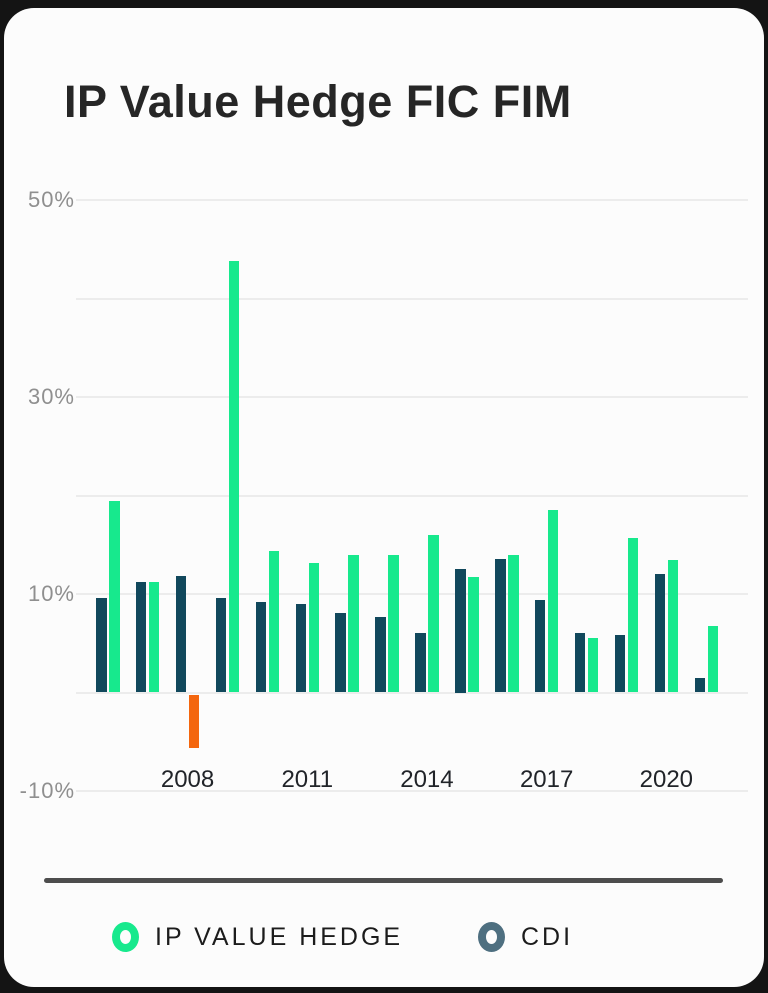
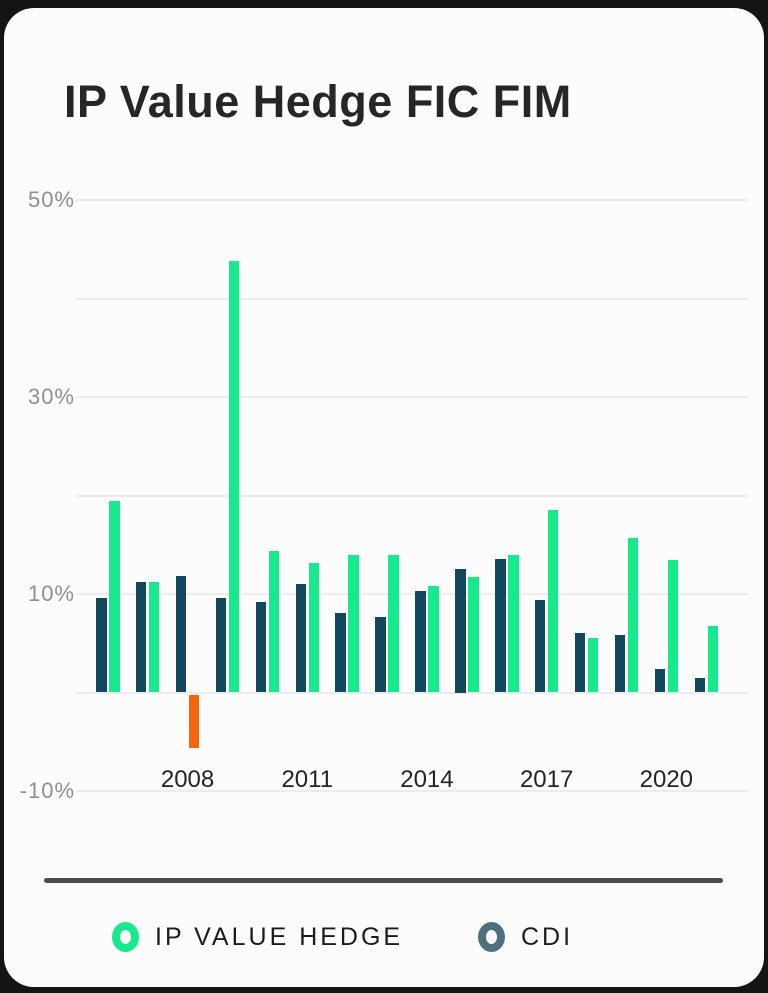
CDI/2011: 9% -> 11%
CDI/2014: 6% -> 10%
IP VALUE HEDGE/2014: 16% -> 11%
CDI/2020: 12% -> 2%
